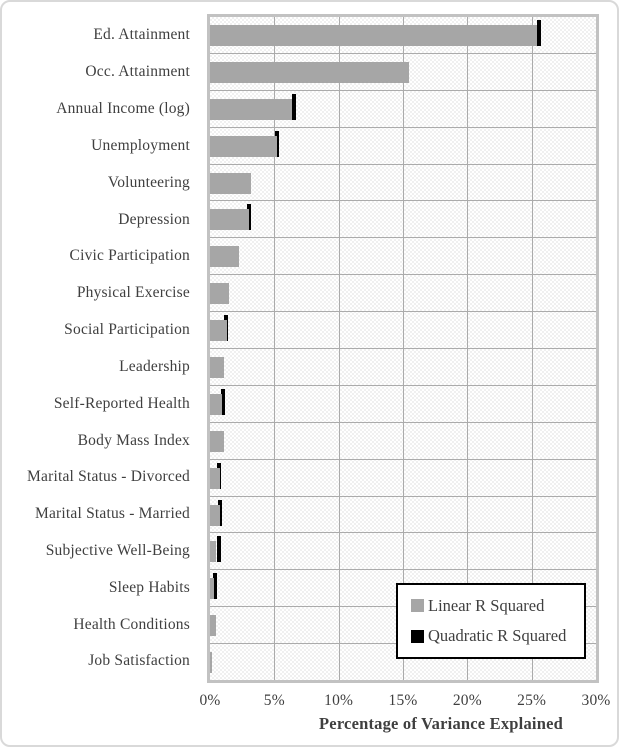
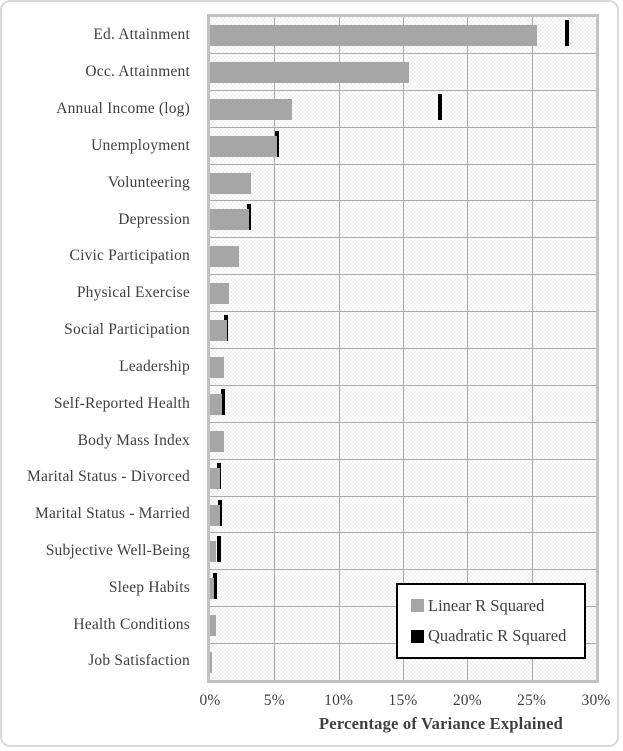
Quadratic R Squared/Ed. Attainment: 25.7% -> 27.9%
Quadratic R Squared/Annual Income (log): 6.7% -> 18.0%
